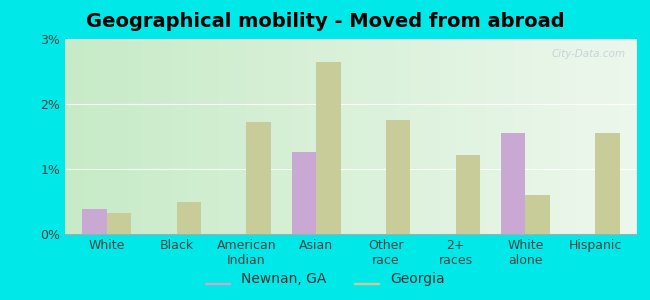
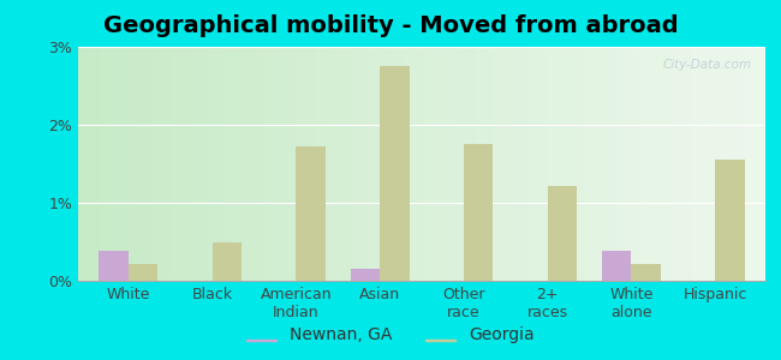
Georgia/White: 0.32% -> 0.22%
Newnan, GA/Asian: 1.26% -> 0.15%
Georgia/Asian: 2.64% -> 2.75%
Newnan, GA/White alone: 1.56% -> 0.38%
Georgia/White alone: 0.60% -> 0.22%
